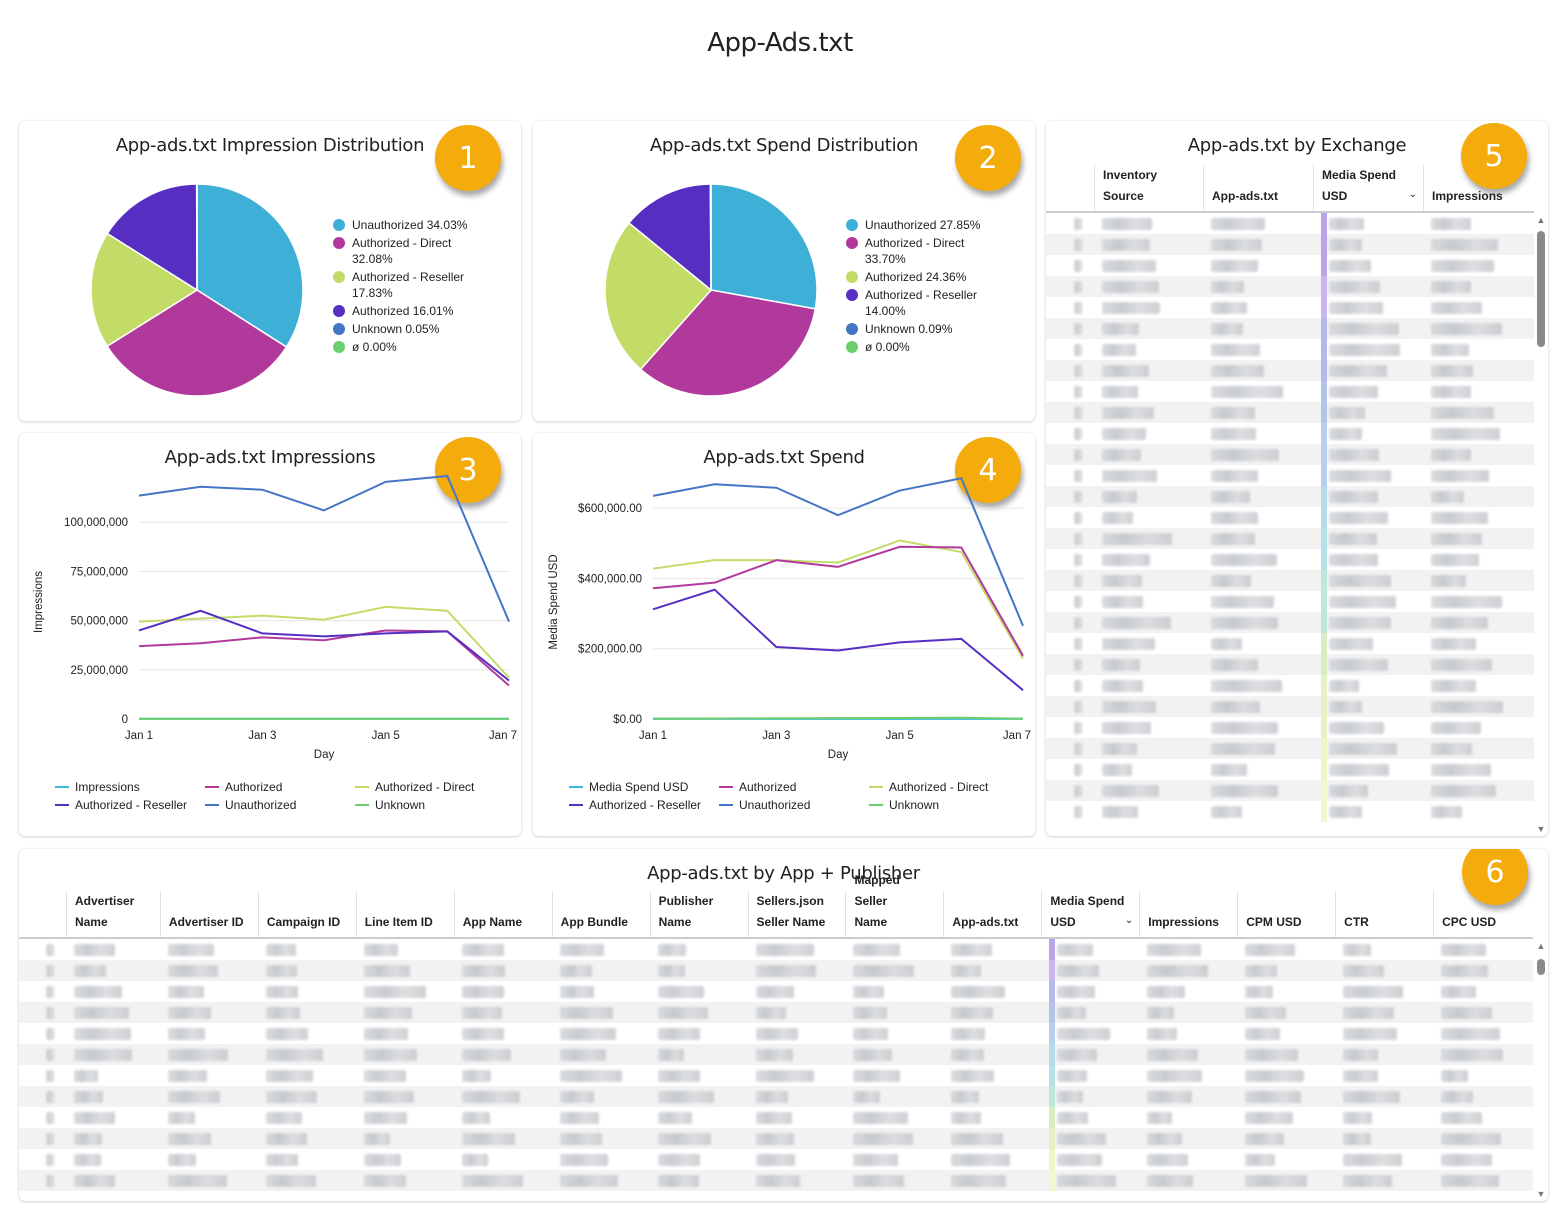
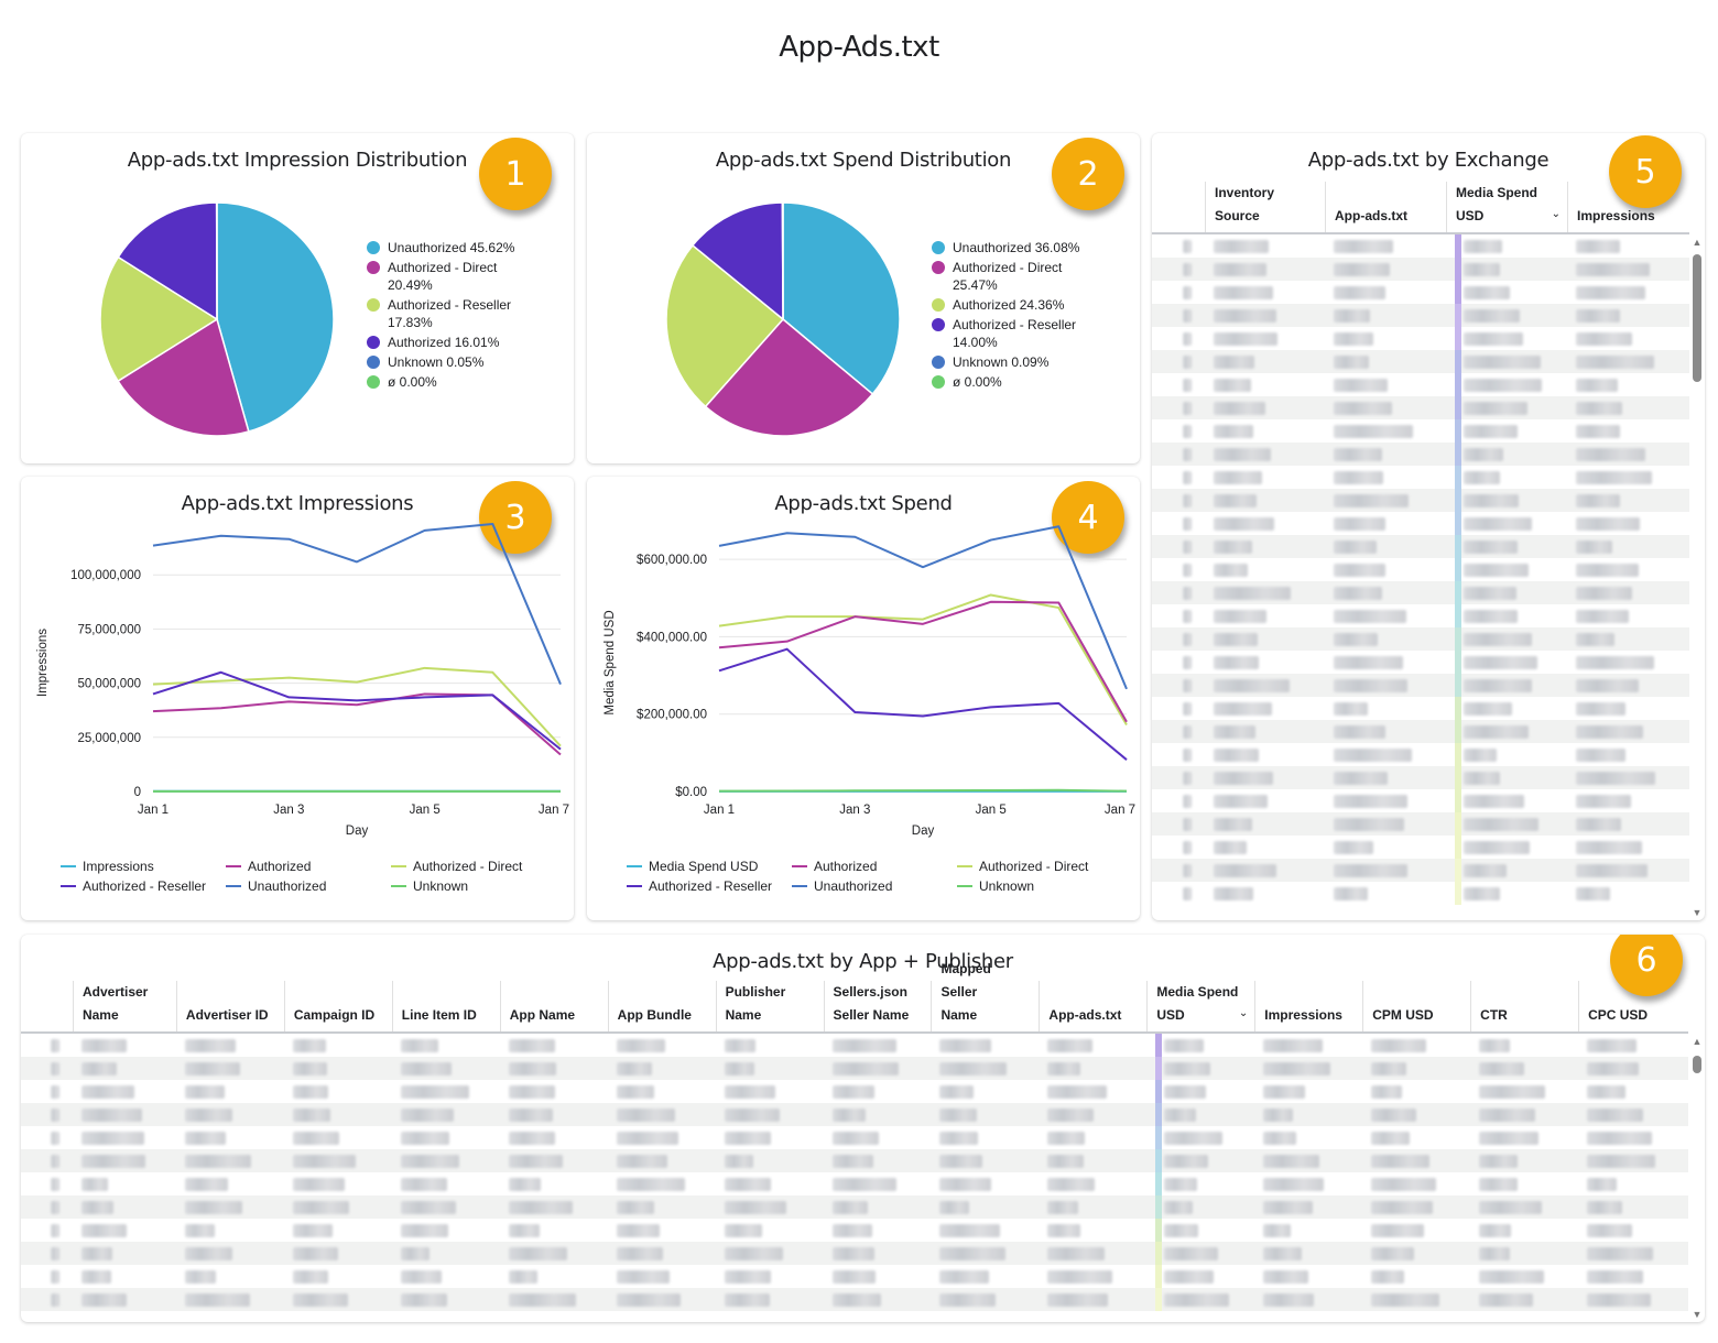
App-ads.txt Impression Distribution/Unauthorized: 34.03% -> 45.62%
App-ads.txt Impression Distribution/Authorized - Direct: 32.08% -> 20.49%
App-ads.txt Spend Distribution/Unauthorized: 27.85% -> 36.08%
App-ads.txt Spend Distribution/Authorized - Direct: 33.70% -> 25.47%
